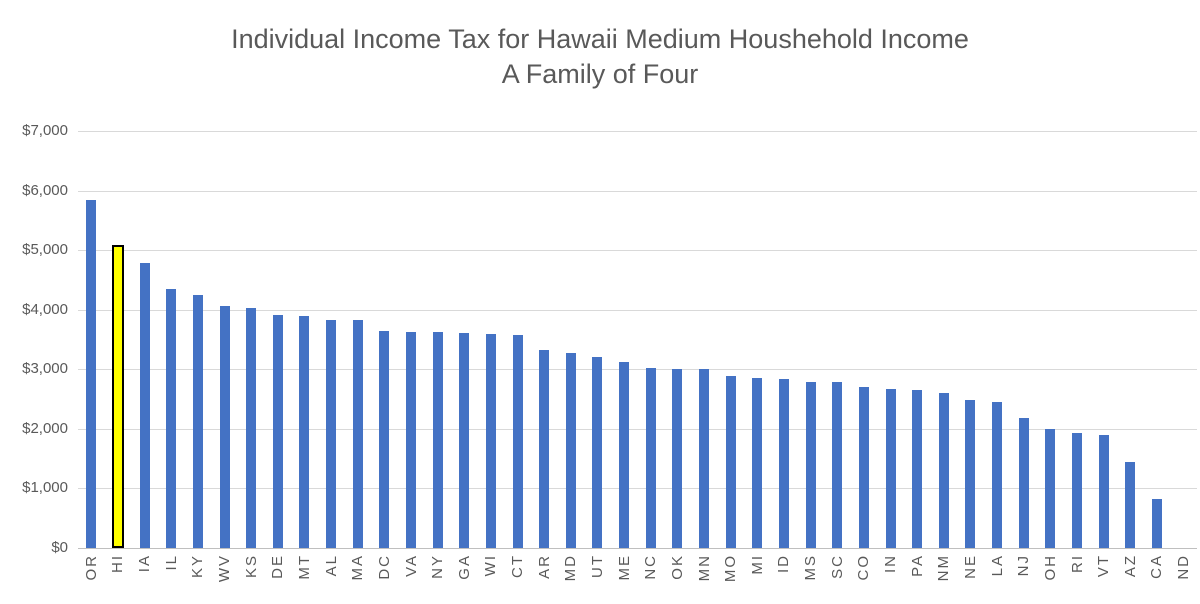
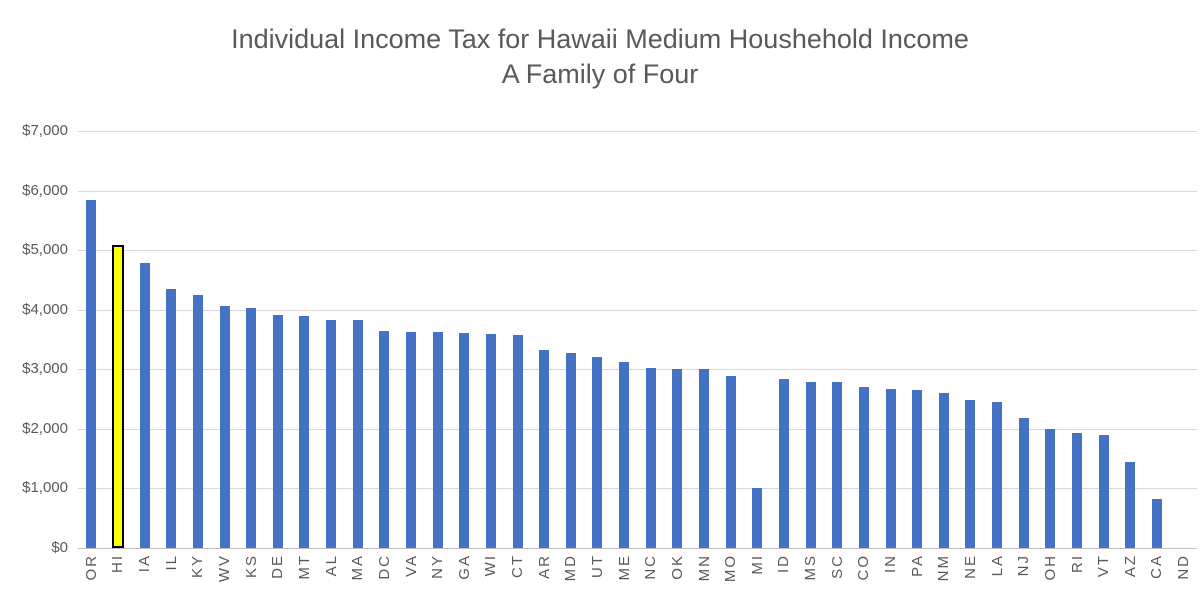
MI: $2900 -> $1000
